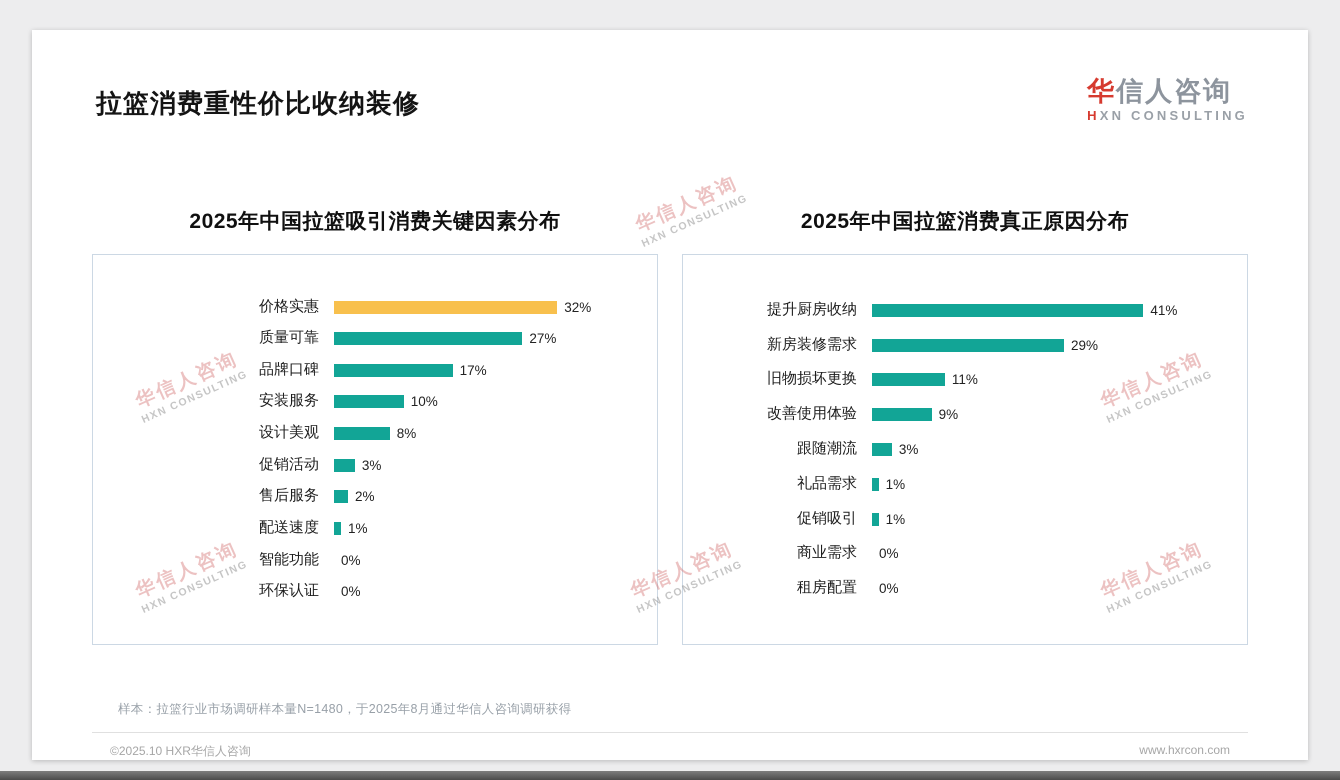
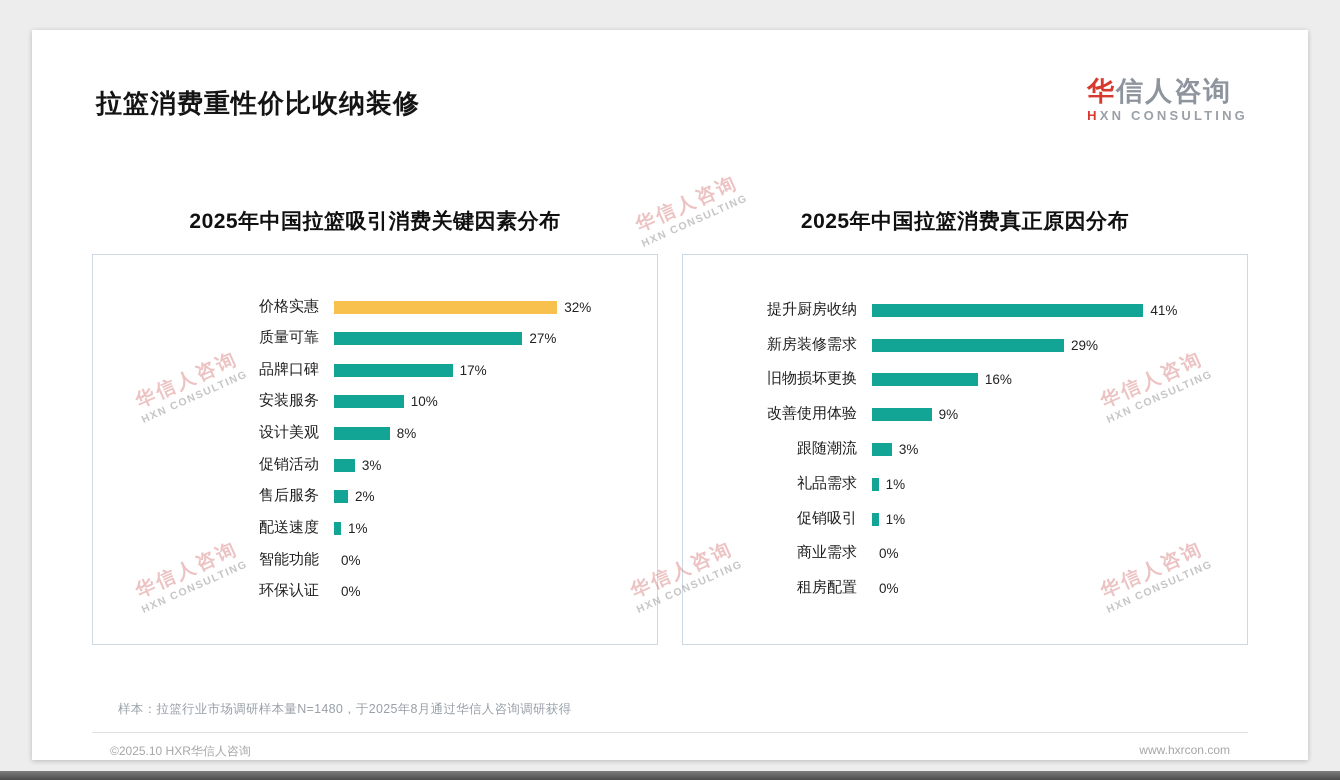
2025年中国拉篮消费真正原因分布/旧物损坏更换: 11% -> 16%
